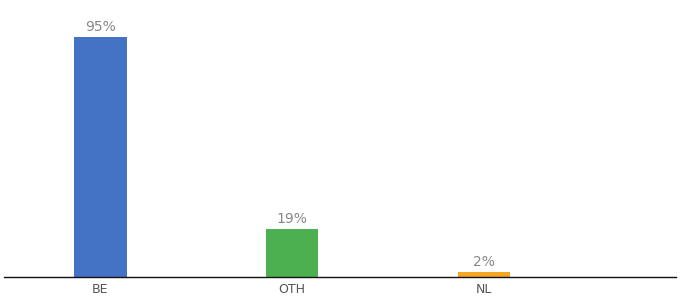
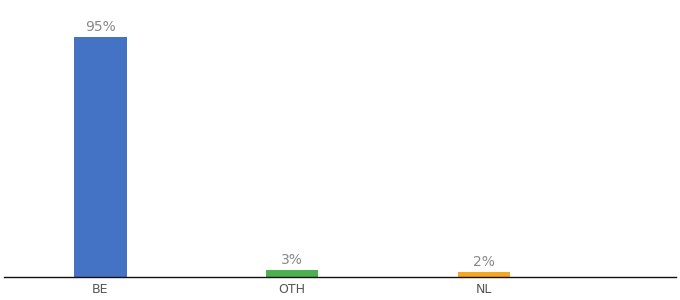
OTH: 19% -> 3%
